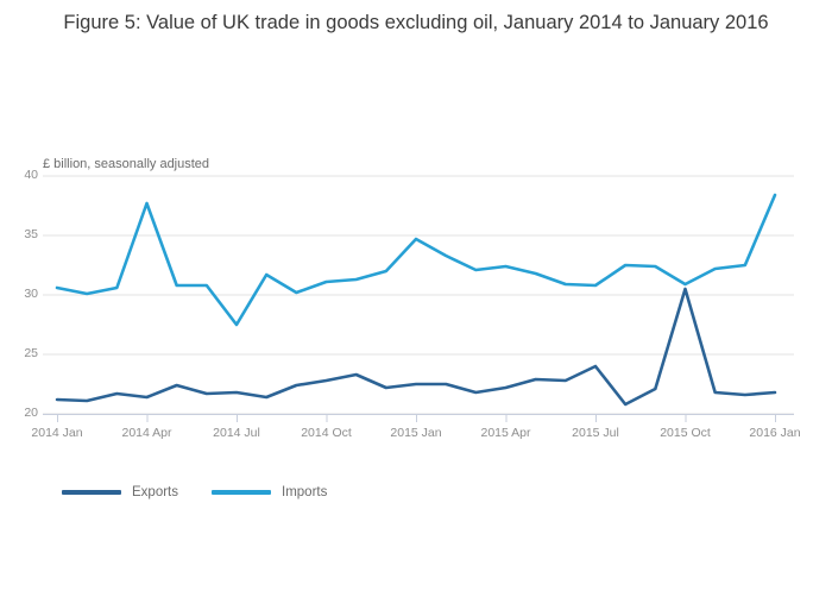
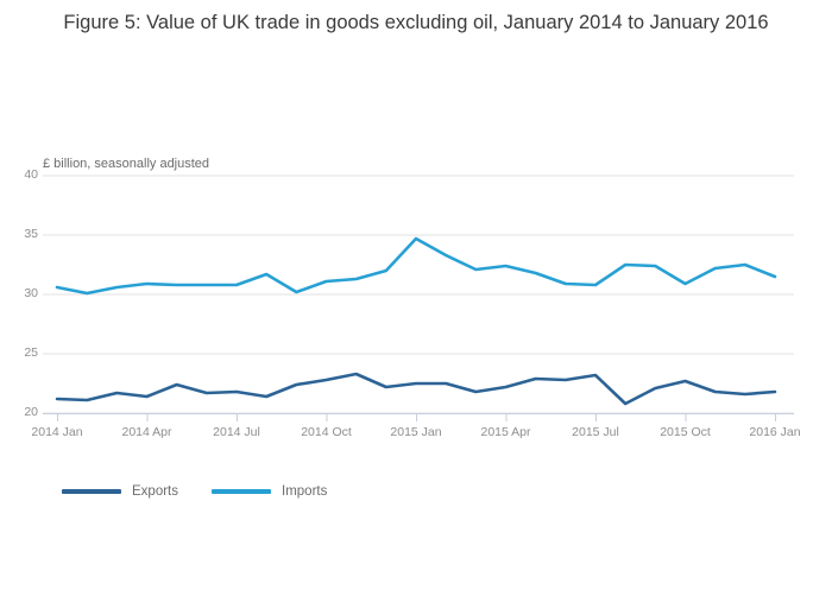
Imports/2014 Apr: 37.7 -> 30.9
Imports/2014 Jul: 27.5 -> 30.8
Exports/2015 Jul: 24.0 -> 23.2
Exports/2015 Oct: 30.5 -> 22.7
Imports/2016 Jan: 38.4 -> 31.5
